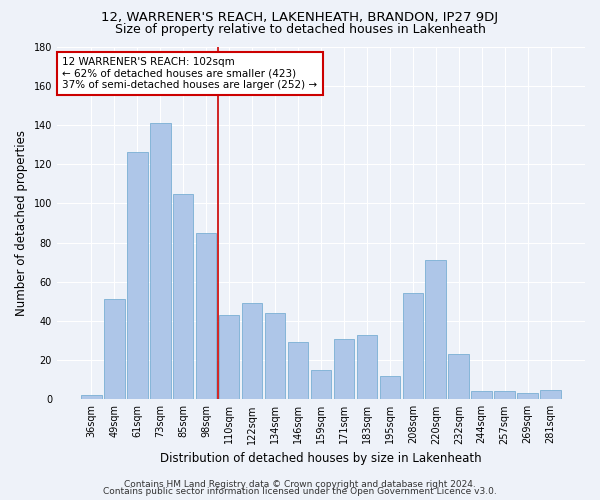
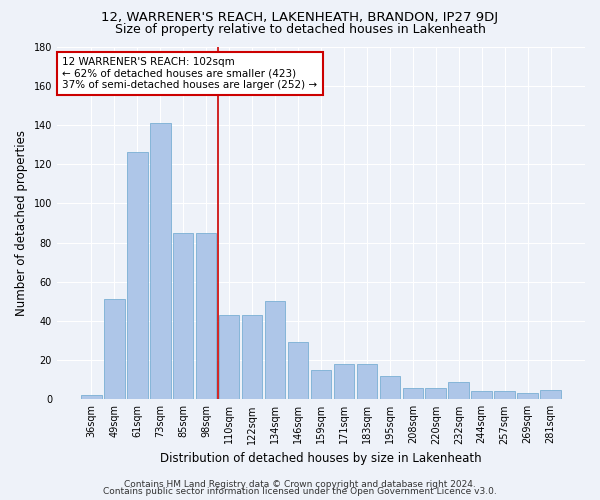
85sqm: 105 -> 85
122sqm: 49 -> 43
134sqm: 44 -> 50
171sqm: 31 -> 18
183sqm: 33 -> 18
208sqm: 54 -> 6
220sqm: 71 -> 6
232sqm: 23 -> 9
